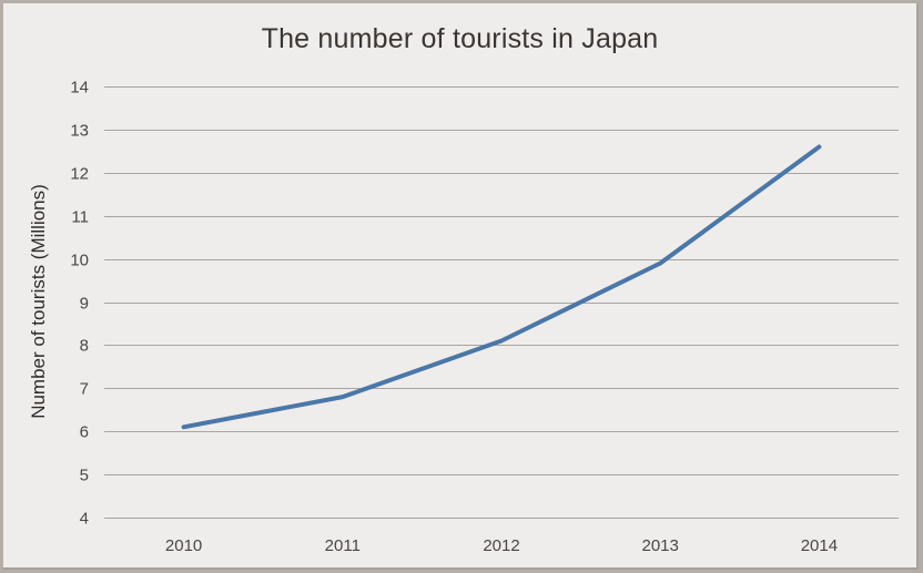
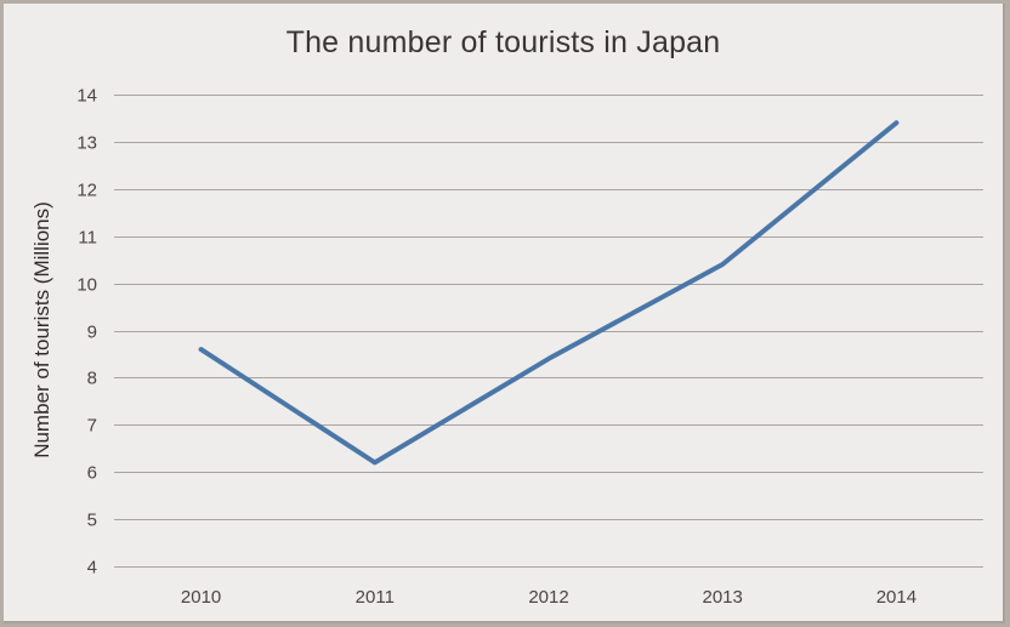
2010: 6.1 -> 8.6
2011: 6.8 -> 6.2
2012: 8.1 -> 8.4
2013: 9.9 -> 10.4
2014: 12.6 -> 13.4
